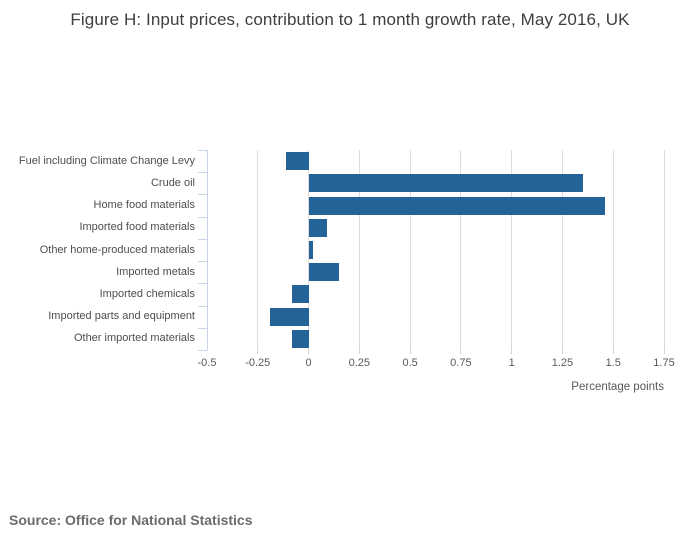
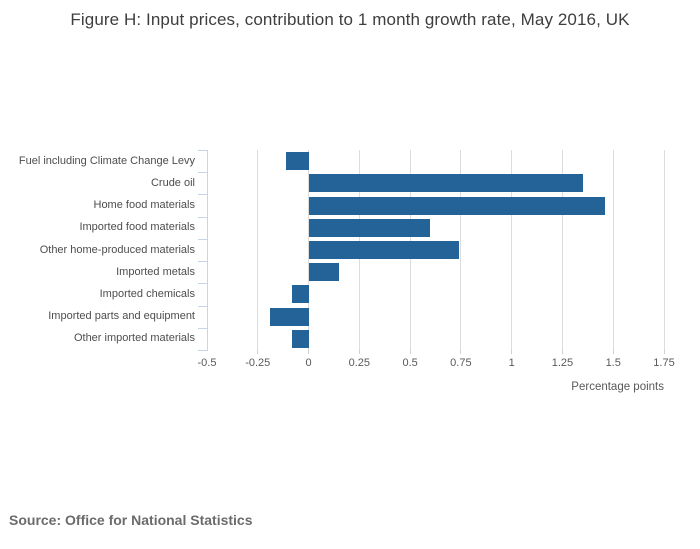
Imported food materials: 0.09 -> 0.60
Other home-produced materials: 0.02 -> 0.74
